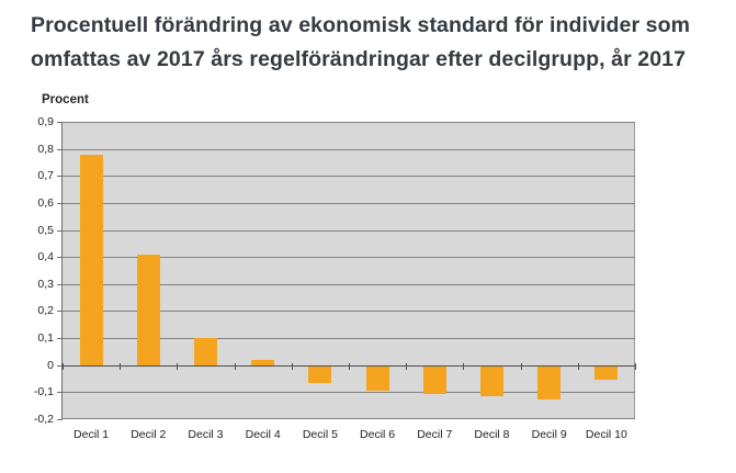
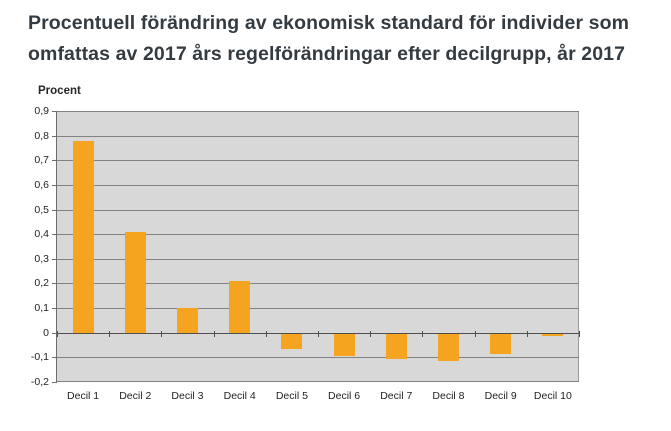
Decil 4: 0,02 -> 0,21
Decil 9: -0,12 -> -0,08
Decil 10: -0,05 -> -0,01
